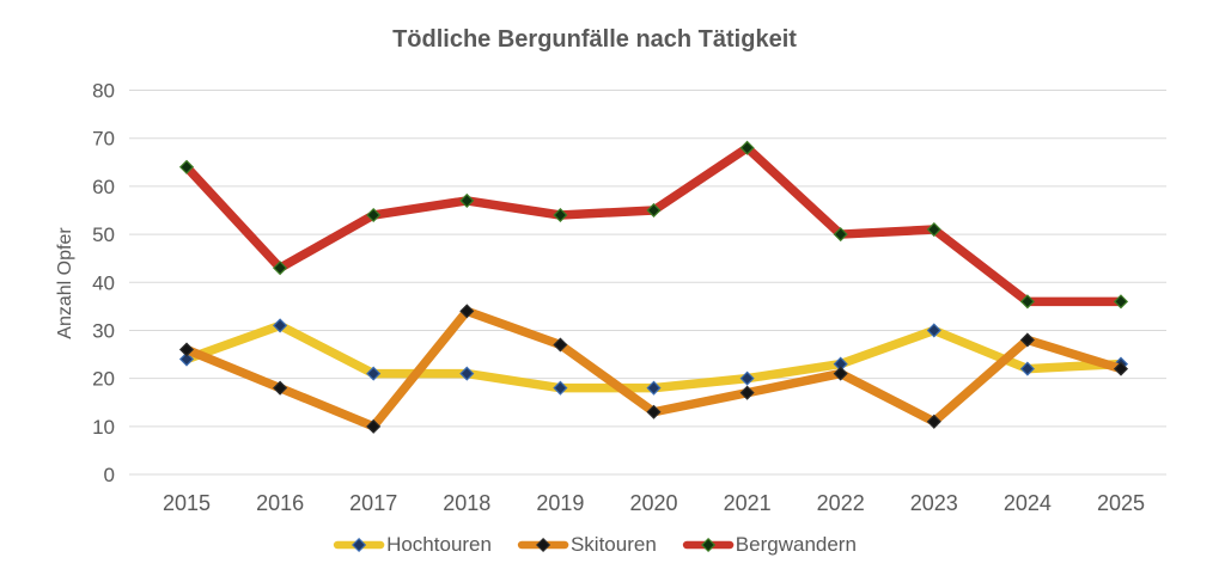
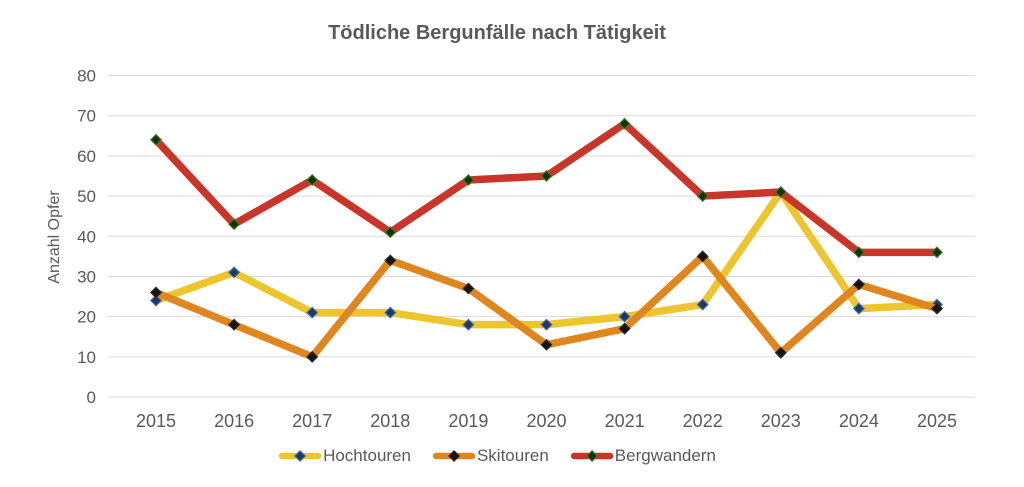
Bergwandern/2018: 57 -> 41
Skitouren/2022: 21 -> 35
Hochtouren/2023: 30 -> 51
